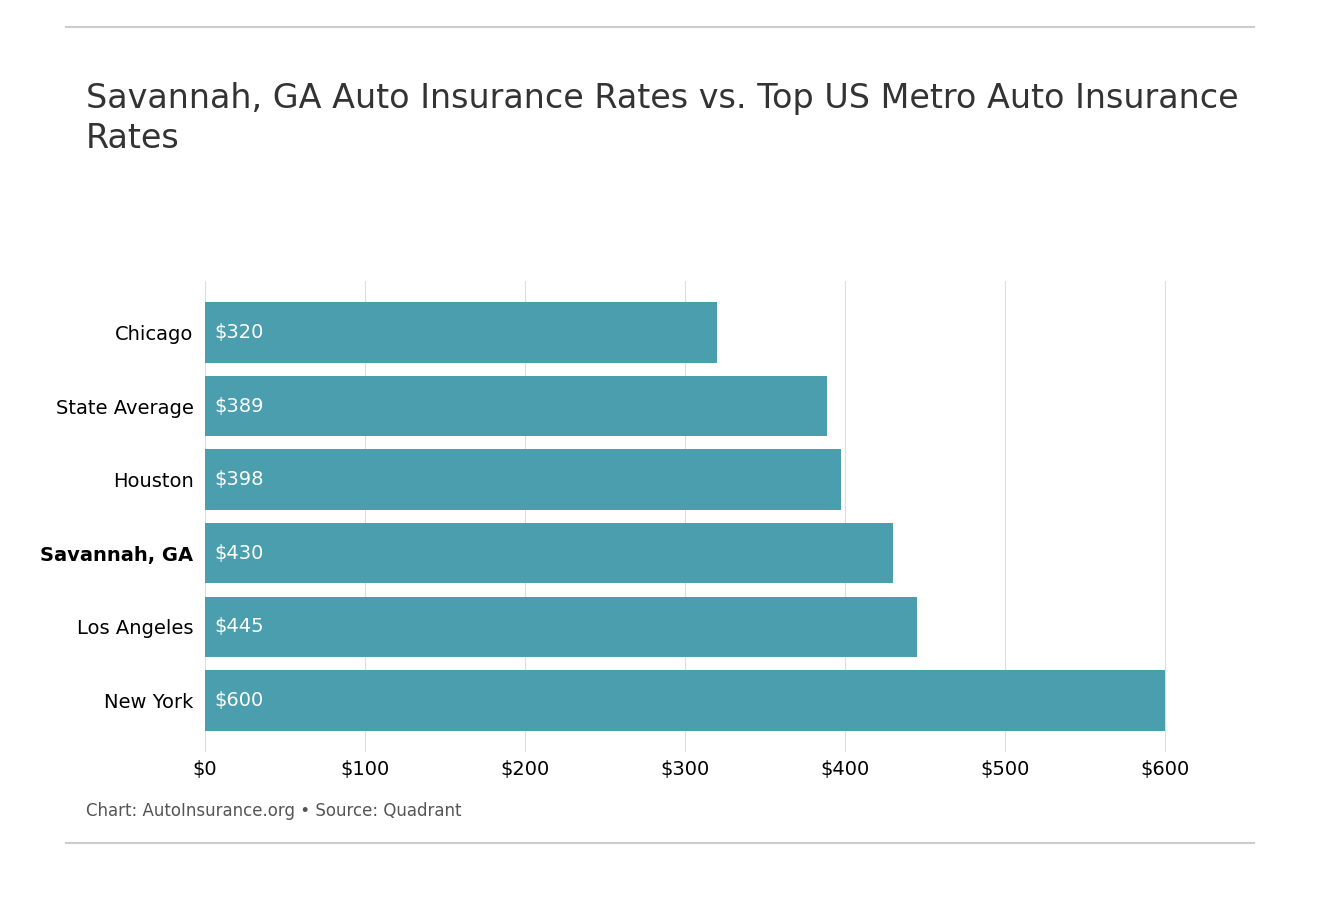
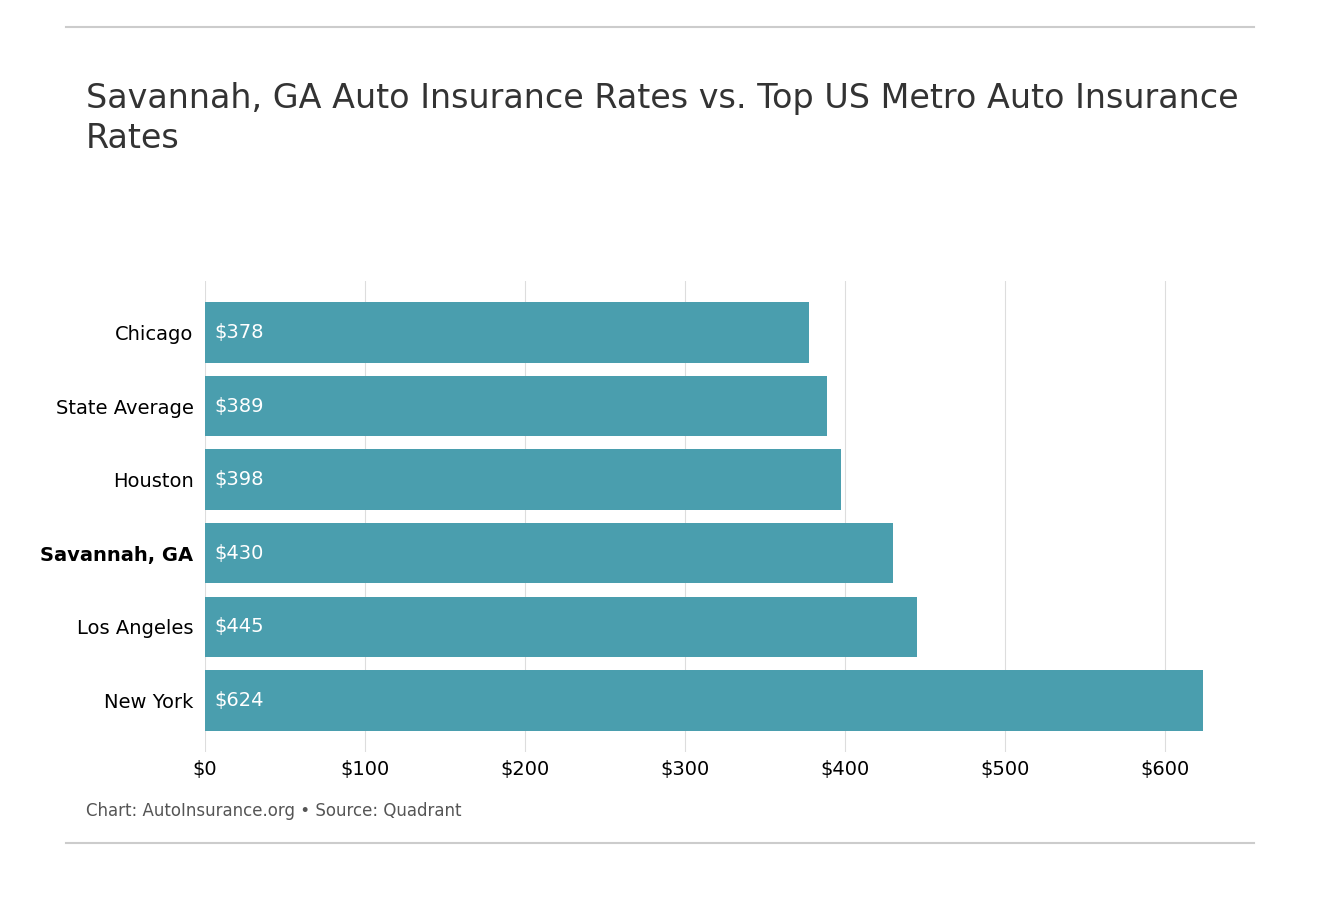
Chicago: $320 -> $378
New York: $600 -> $624
